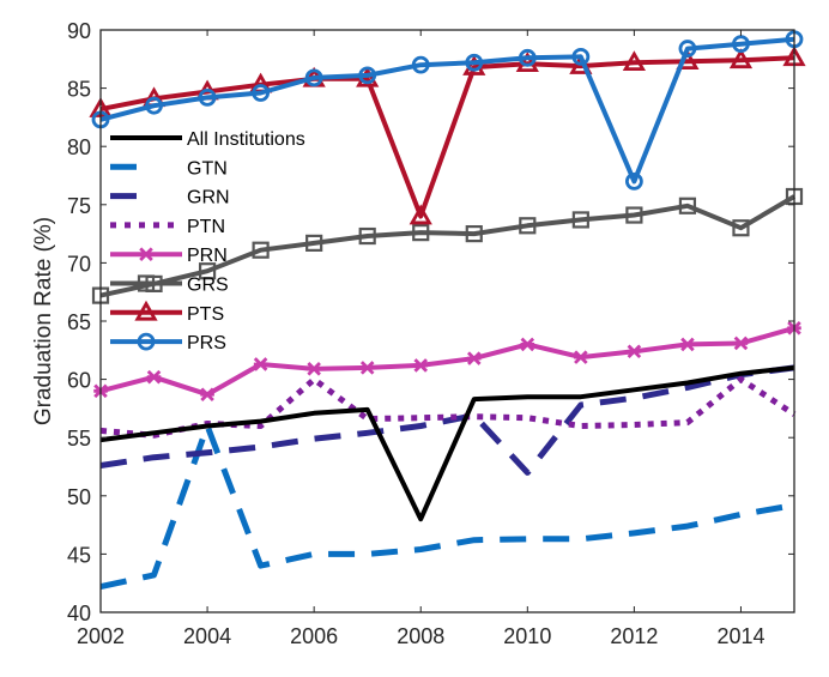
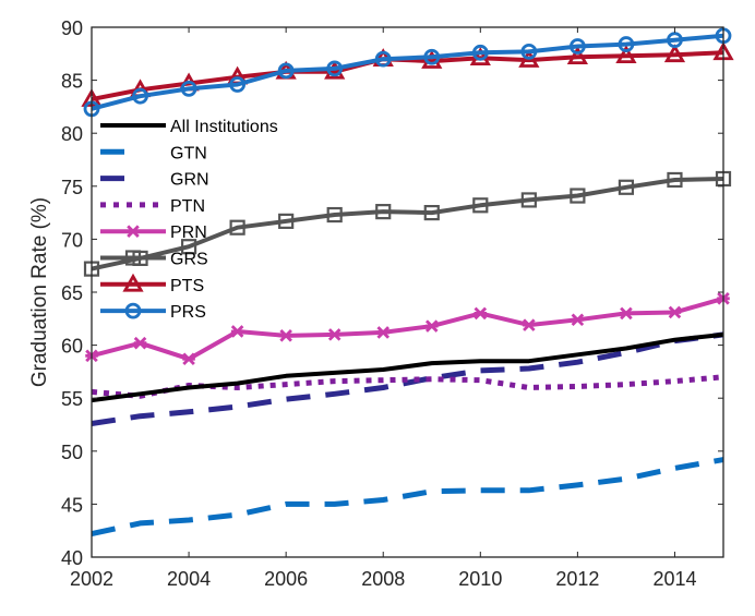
GTN/2004: 56 -> 44
PTN/2006: 60 -> 56
All Institutions/2008: 48 -> 58
PTS/2008: 74 -> 87
GRN/2010: 52 -> 58
PRS/2012: 77 -> 88
PTN/2014: 60 -> 57
GRS/2014: 73 -> 76
